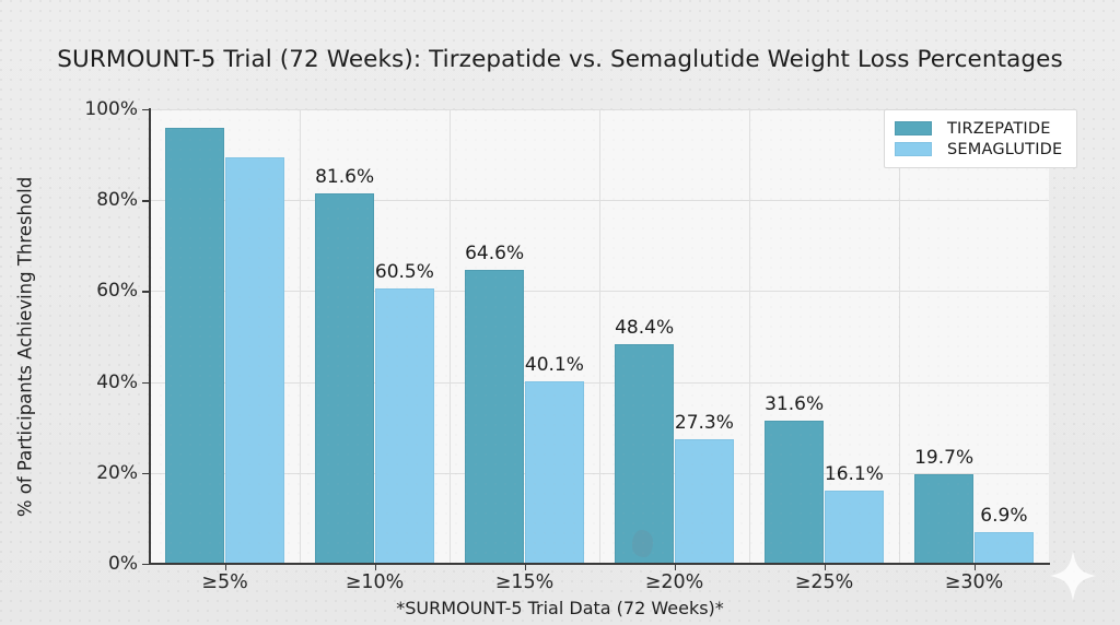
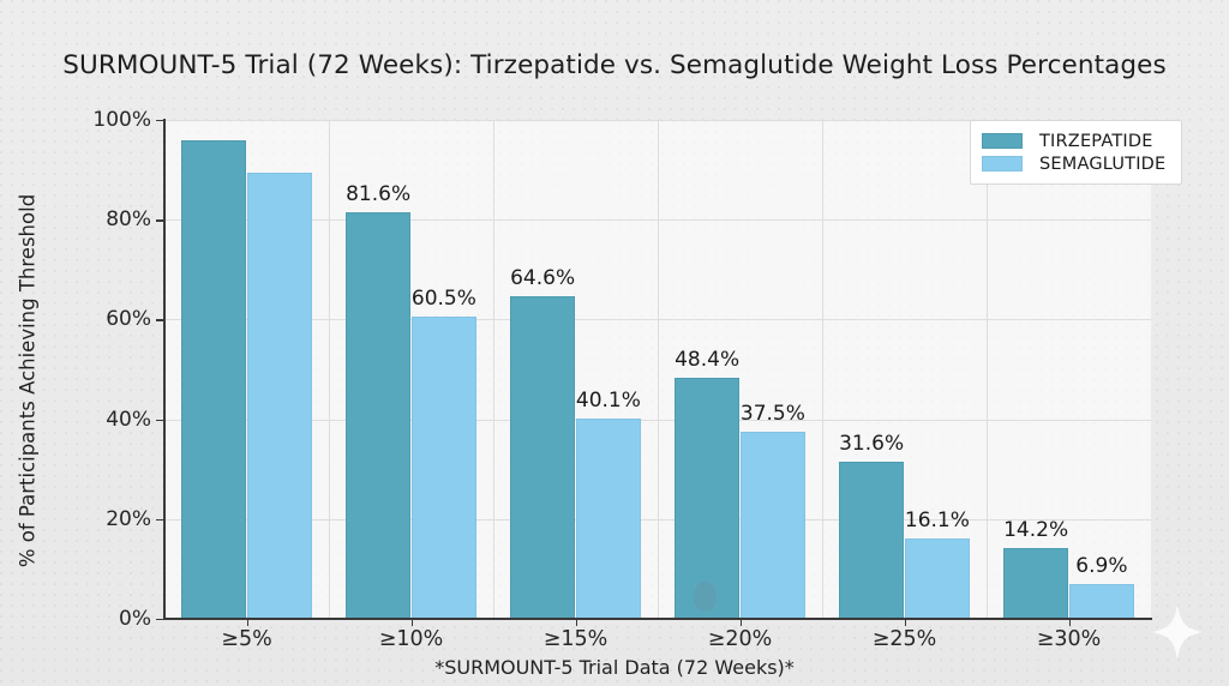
SEMAGLUTIDE/≥20%: 27.3% -> 37.5%
TIRZEPATIDE/≥30%: 19.7% -> 14.2%
